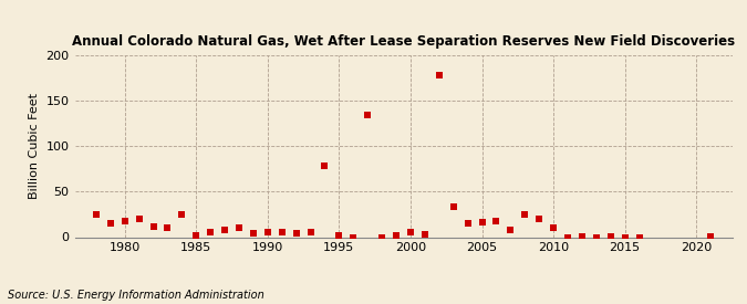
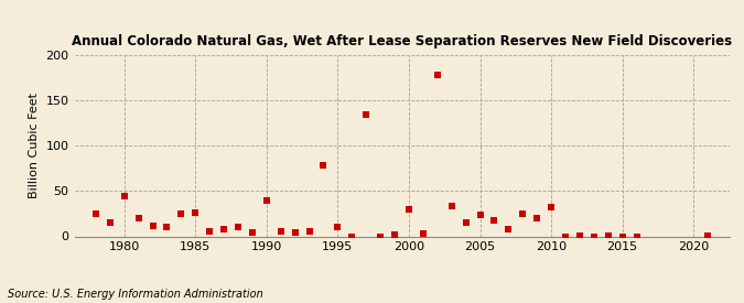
1980: 18 -> 44
1985: 2 -> 26
1990: 5 -> 40
1995: 2 -> 10
2000: 5 -> 30
2005: 16 -> 24
2010: 10 -> 32
